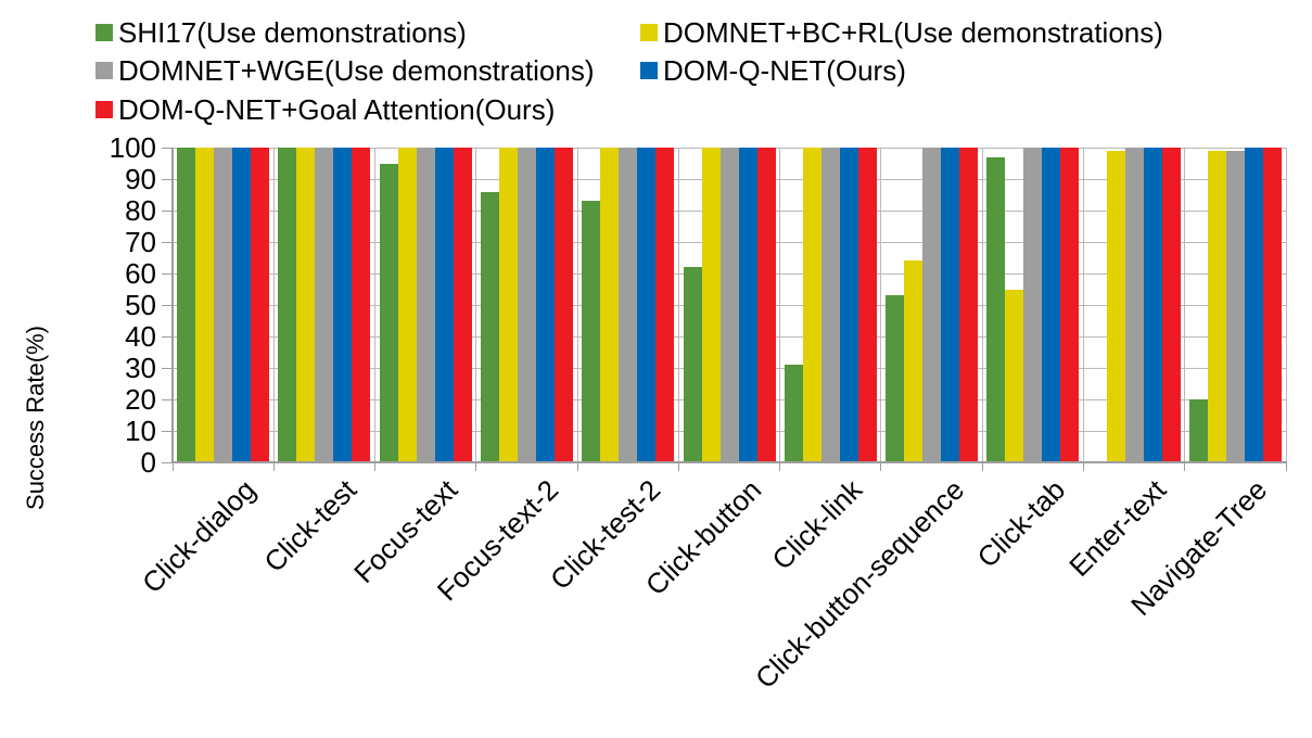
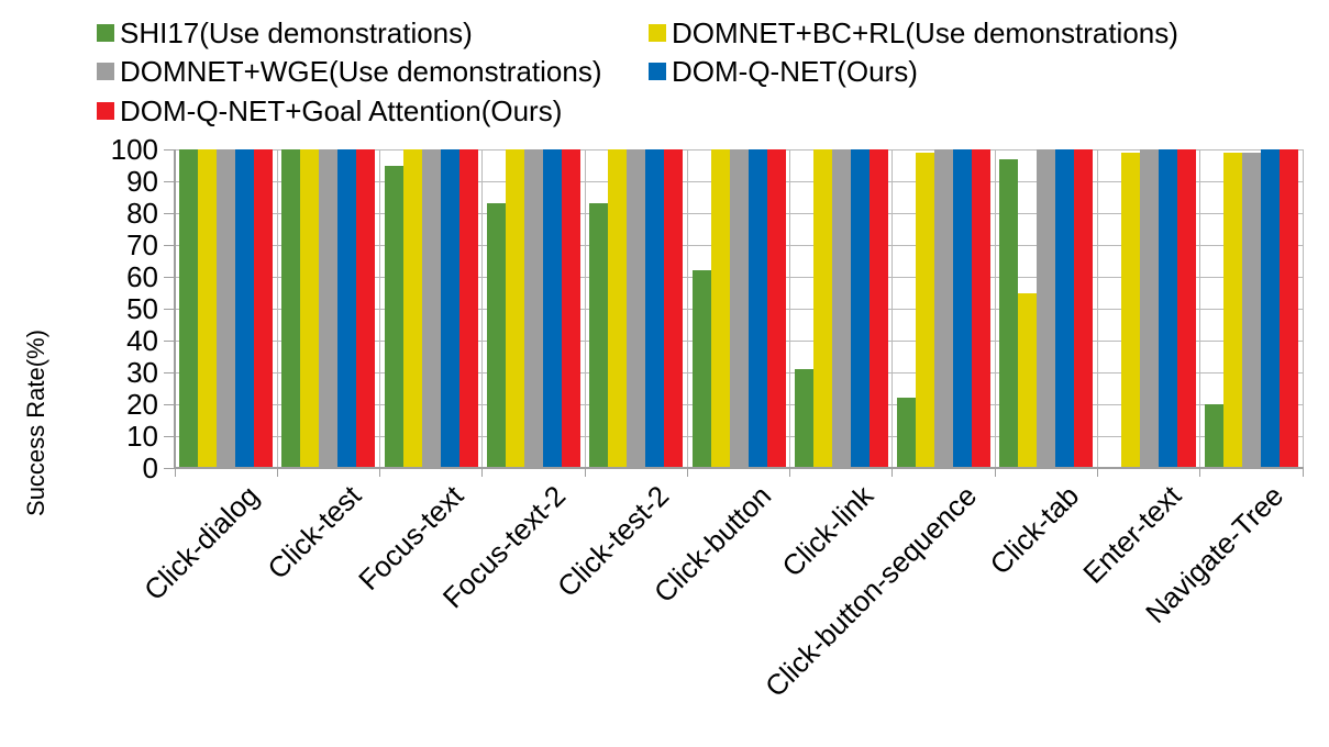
SHI17(Use demonstrations)/Focus-text-2: 86 -> 83
SHI17(Use demonstrations)/Click-button-sequence: 53 -> 22
DOMNET+BC+RL(Use demonstrations)/Click-button-sequence: 64 -> 99
